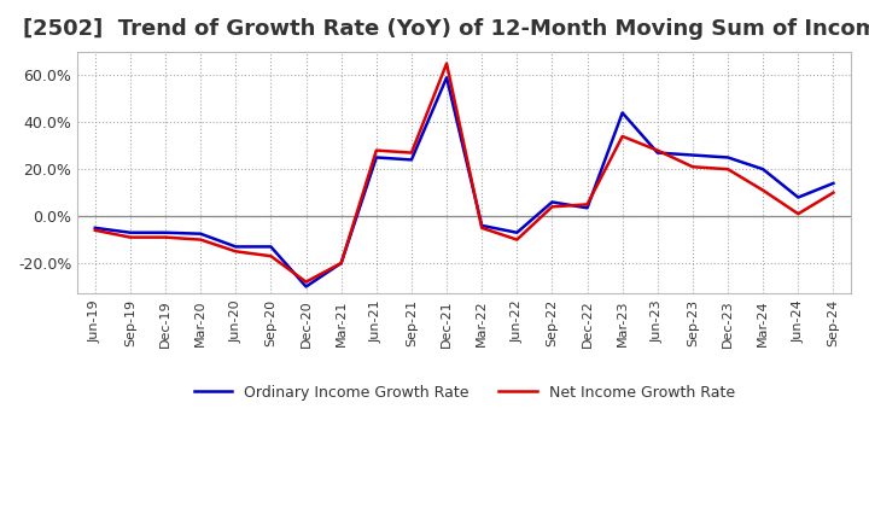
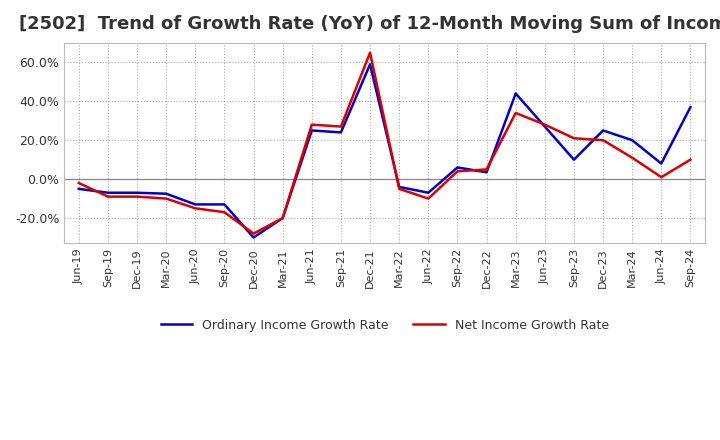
Net Income Growth Rate/Jun-19: -6% -> -2%
Ordinary Income Growth Rate/Sep-23: 26% -> 10%
Ordinary Income Growth Rate/Sep-24: 14% -> 37%
